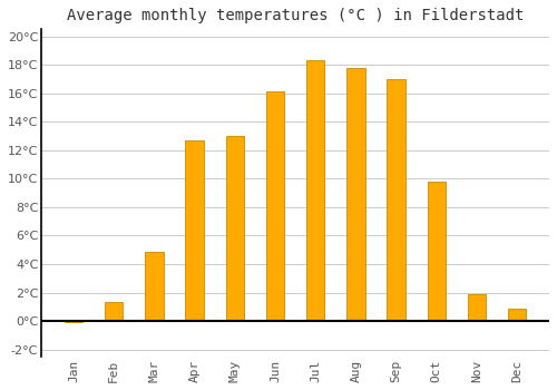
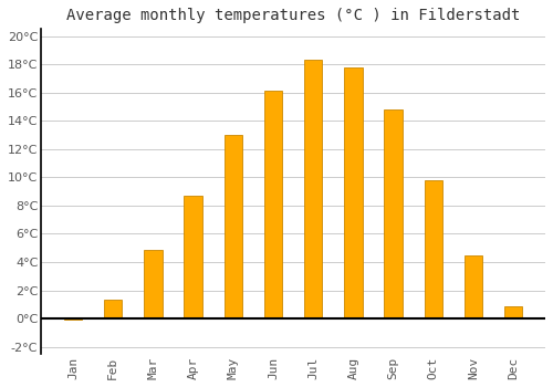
Apr: 12.7°C -> 8.7°C
Sep: 17.0°C -> 14.8°C
Nov: 1.9°C -> 4.5°C
